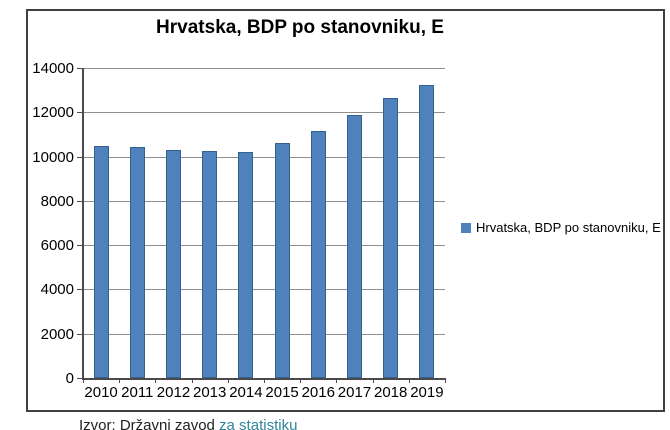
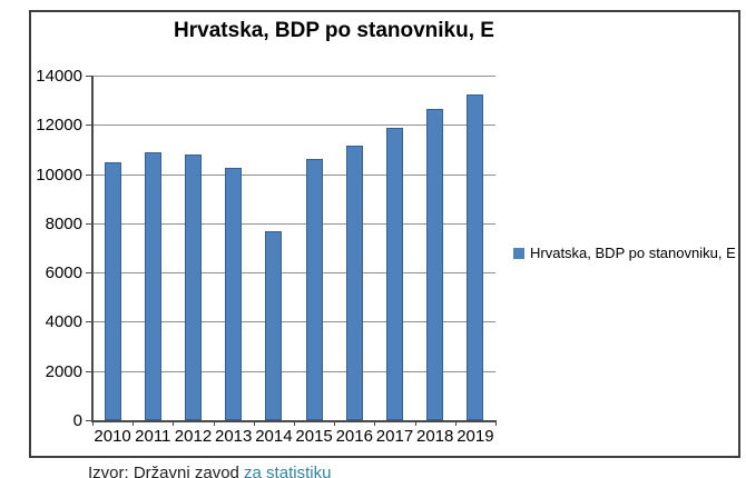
2011: 10400 -> 10900
2012: 10300 -> 10800
2014: 10200 -> 7700
